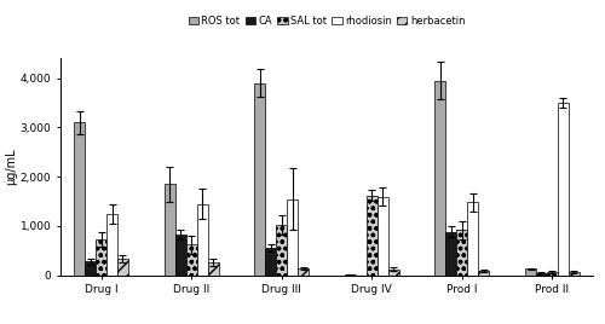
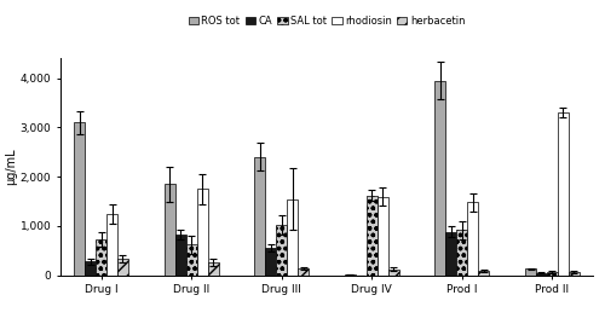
rhodiosin/Drug II: 1,450 -> 1,750
ROS tot/Drug III: 3,900 -> 2,400
rhodiosin/Prod II: 3,500 -> 3,300
